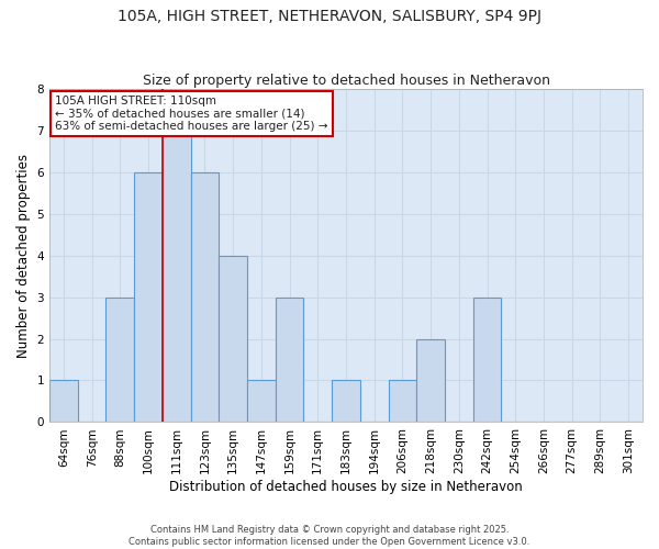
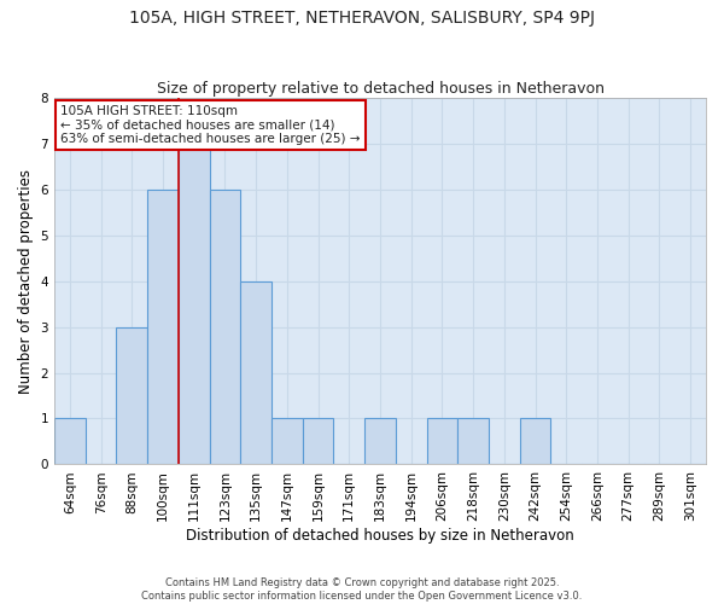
159sqm: 3 -> 1
218sqm: 2 -> 1
242sqm: 3 -> 1
